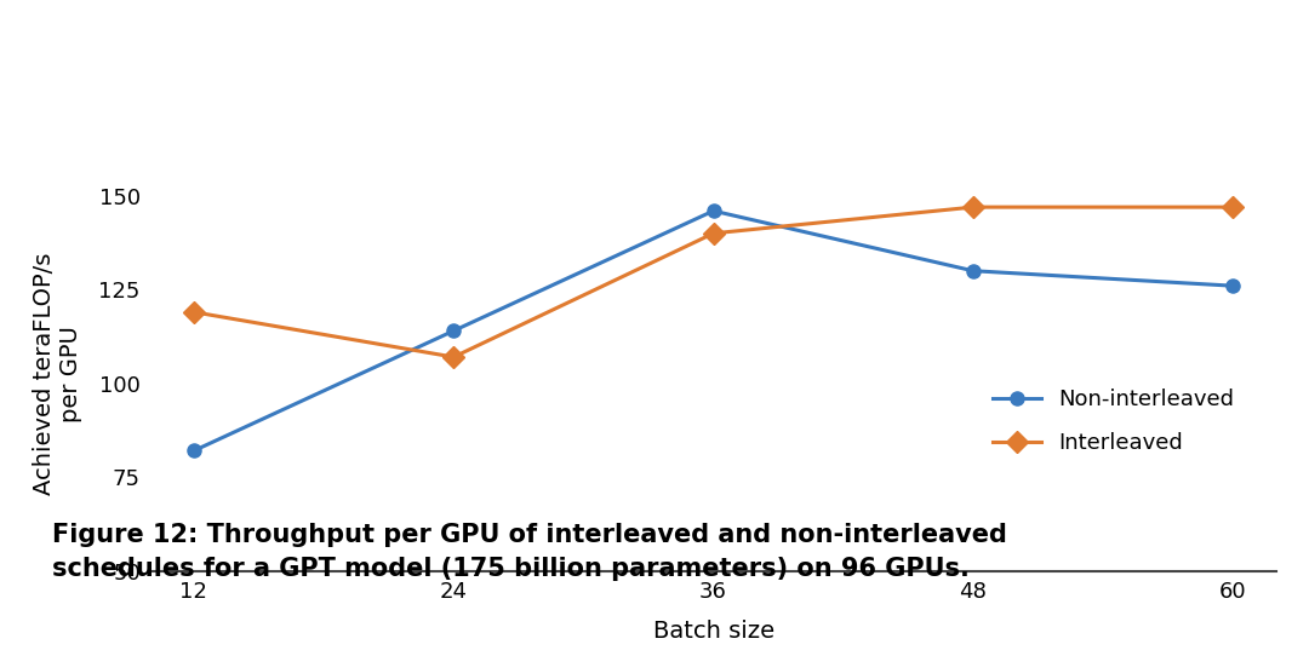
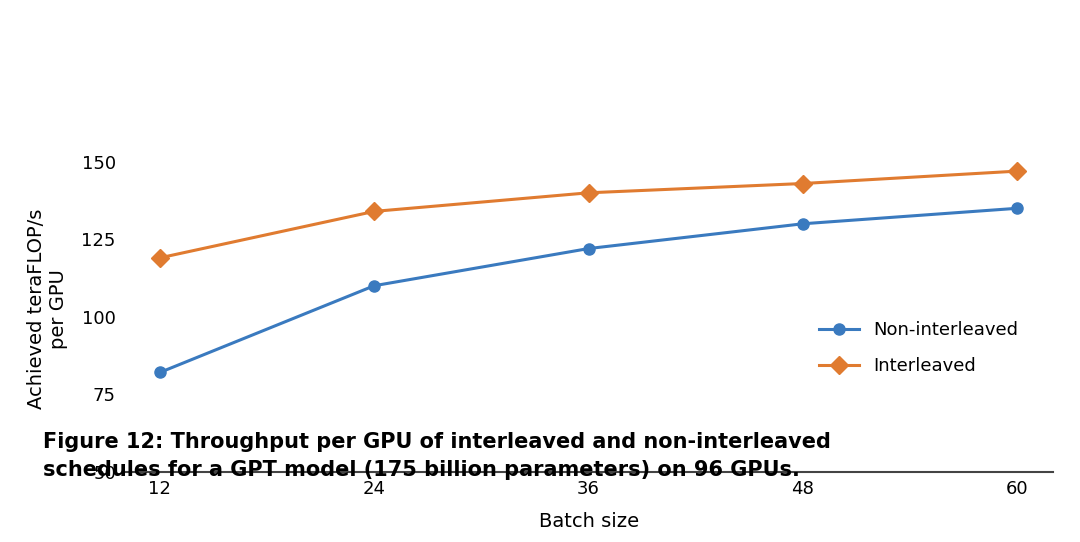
Non-interleaved/24: 114 -> 110
Interleaved/24: 107 -> 134
Non-interleaved/36: 146 -> 122
Interleaved/48: 147 -> 143
Non-interleaved/60: 126 -> 135
